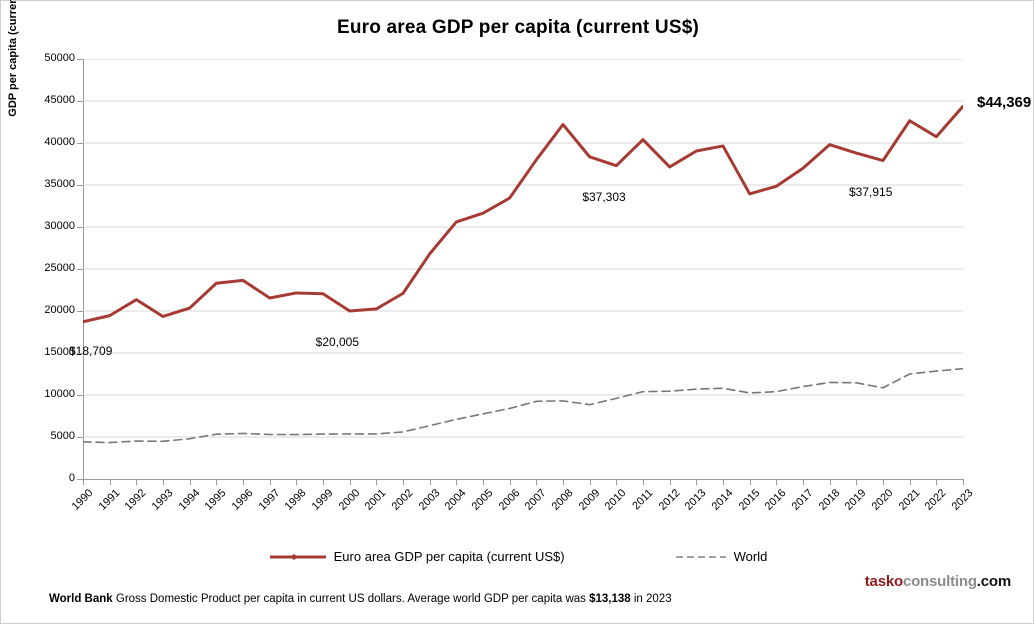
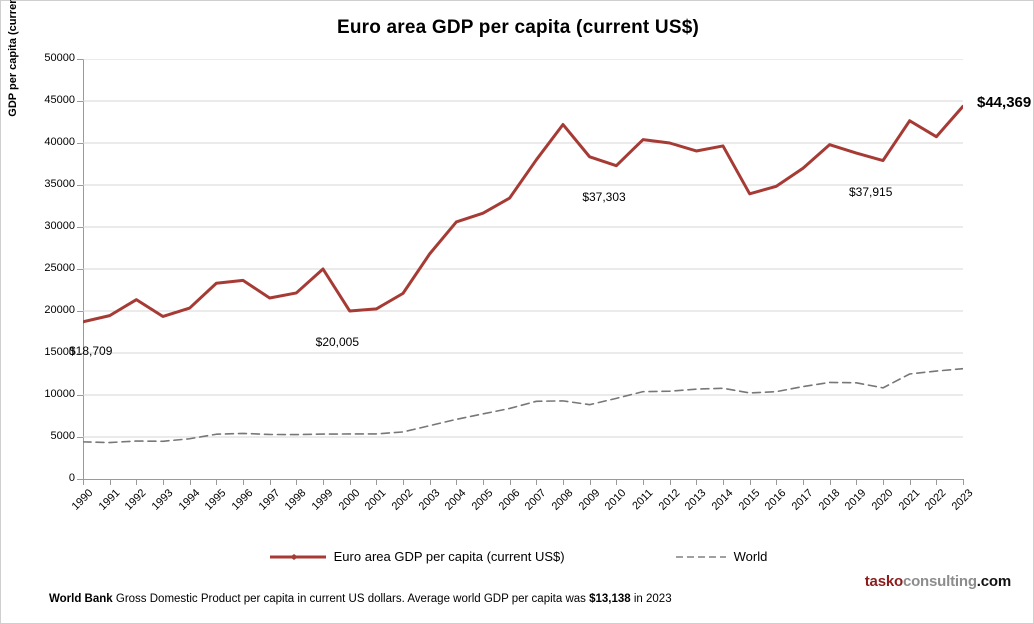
Euro area GDP per capita (current US$)/1999: 22000 -> 25000
Euro area GDP per capita (current US$)/2012: 37000 -> 40000
